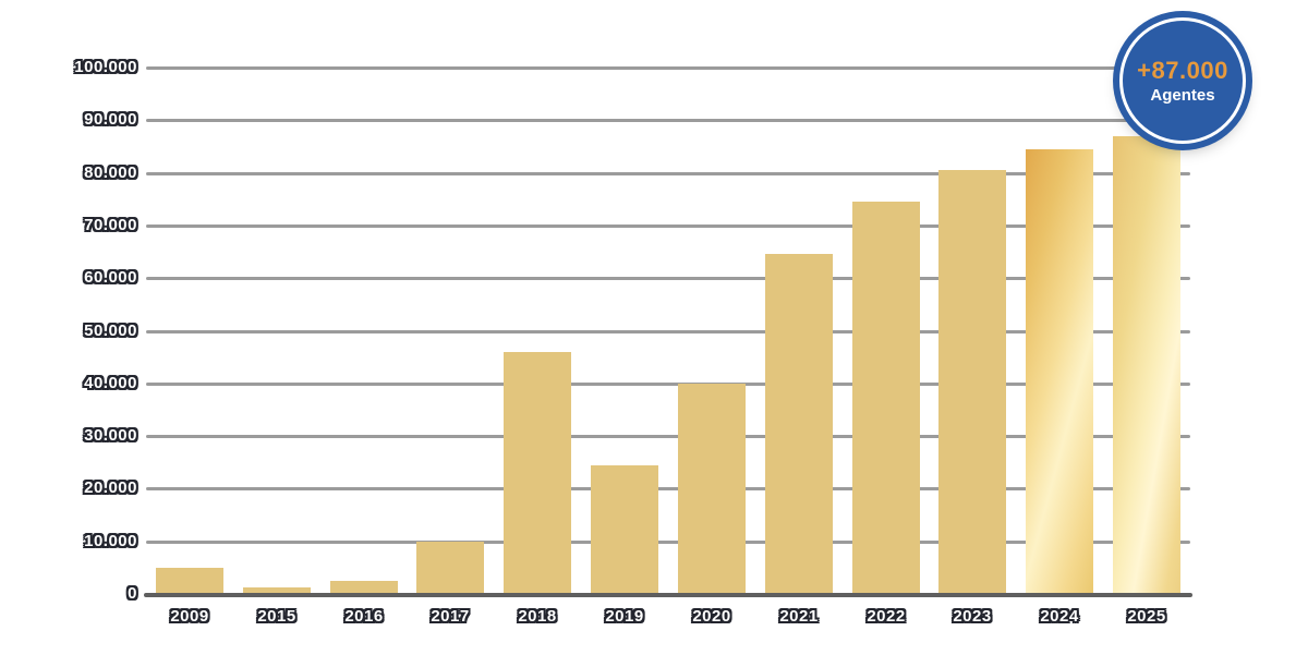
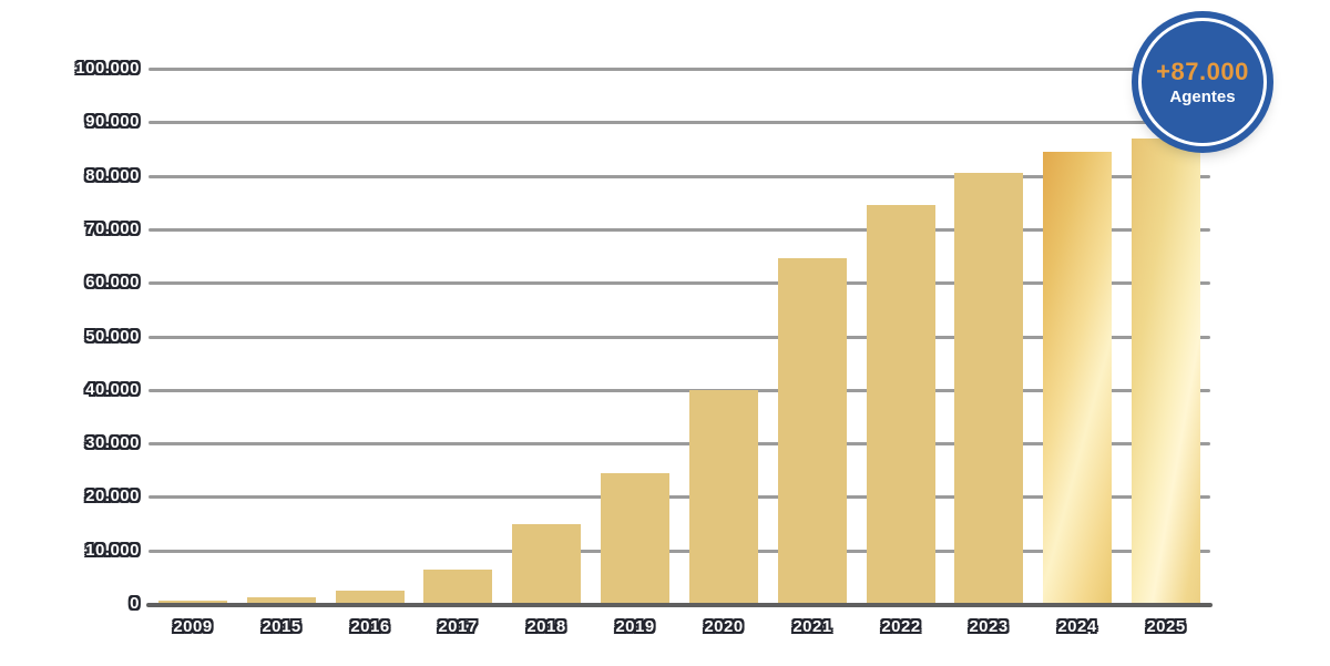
2009: 5000 -> 1000
2017: 10000 -> 6000
2018: 46000 -> 15000
